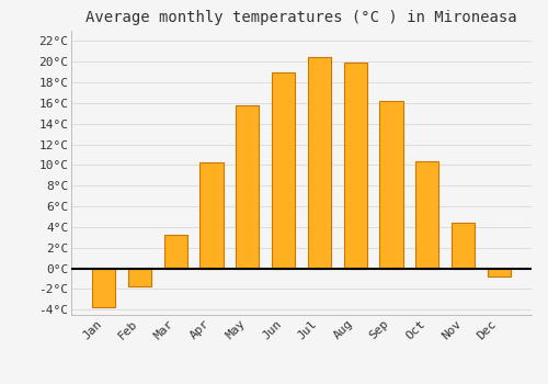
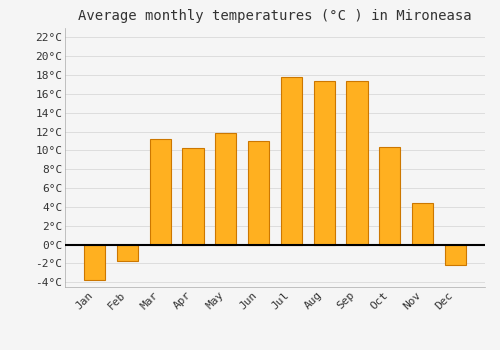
Mar: 3.2°C -> 11.2°C
May: 15.8°C -> 11.8°C
Jun: 19.0°C -> 11.0°C
Jul: 20.5°C -> 17.8°C
Aug: 19.9°C -> 17.4°C
Sep: 16.2°C -> 17.4°C
Dec: -0.8°C -> -2.2°C
